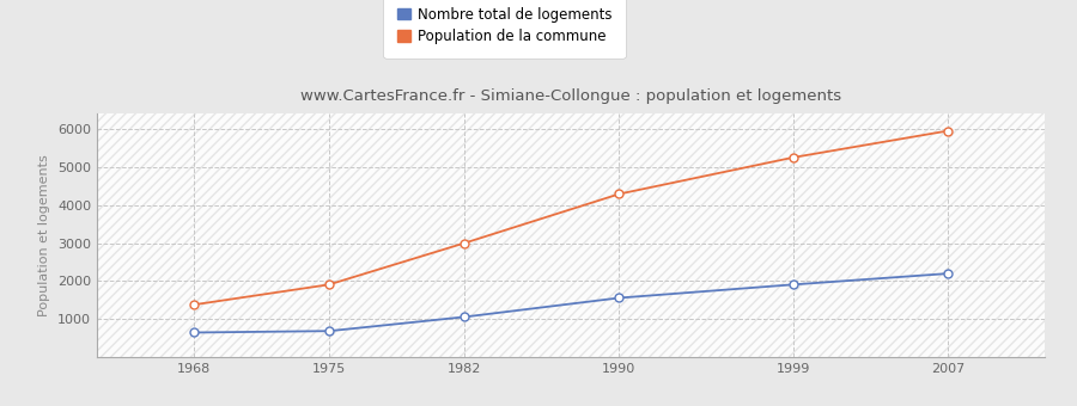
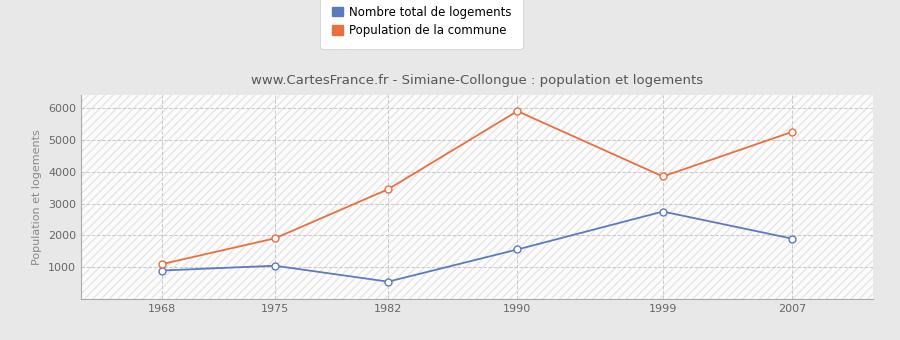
Nombre total de logements/1968: 650 -> 900
Population de la commune/1968: 1380 -> 1100
Nombre total de logements/1975: 690 -> 1050
Nombre total de logements/1982: 1060 -> 550
Population de la commune/1982: 3000 -> 3450
Population de la commune/1990: 4290 -> 5900
Nombre total de logements/1999: 1910 -> 2750
Population de la commune/1999: 5250 -> 3850
Nombre total de logements/2007: 2200 -> 1900
Population de la commune/2007: 5950 -> 5250
